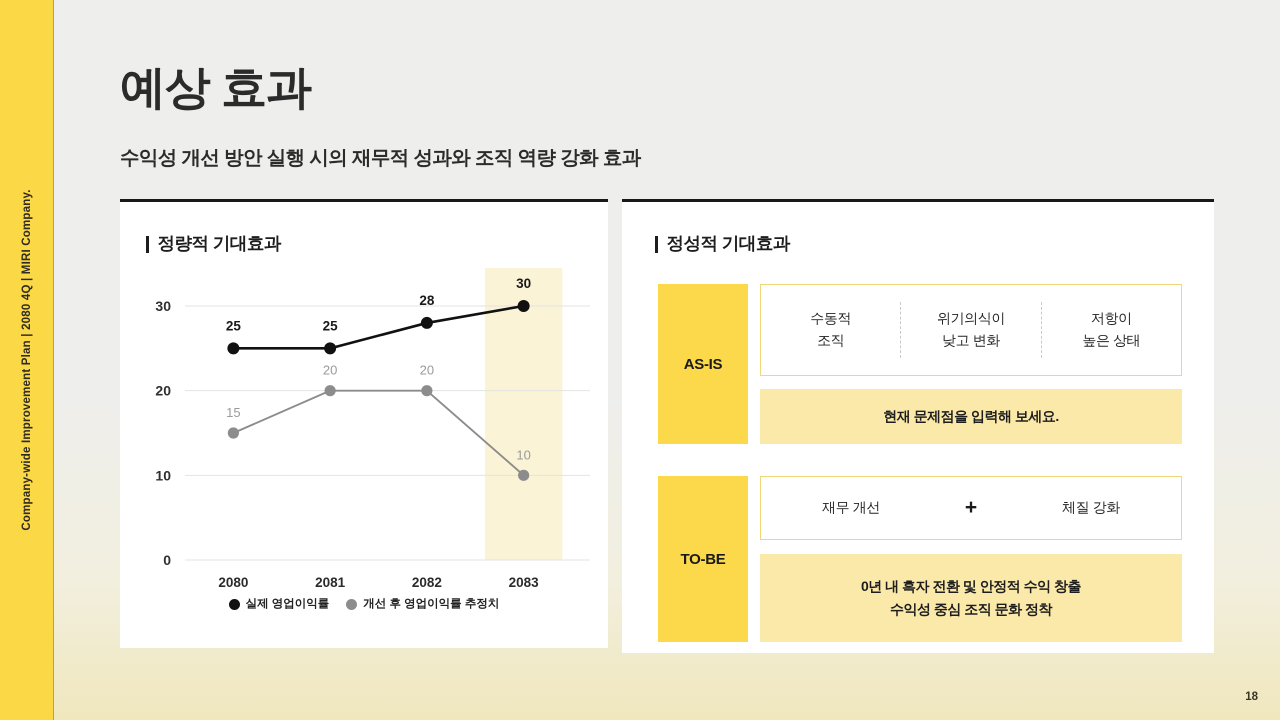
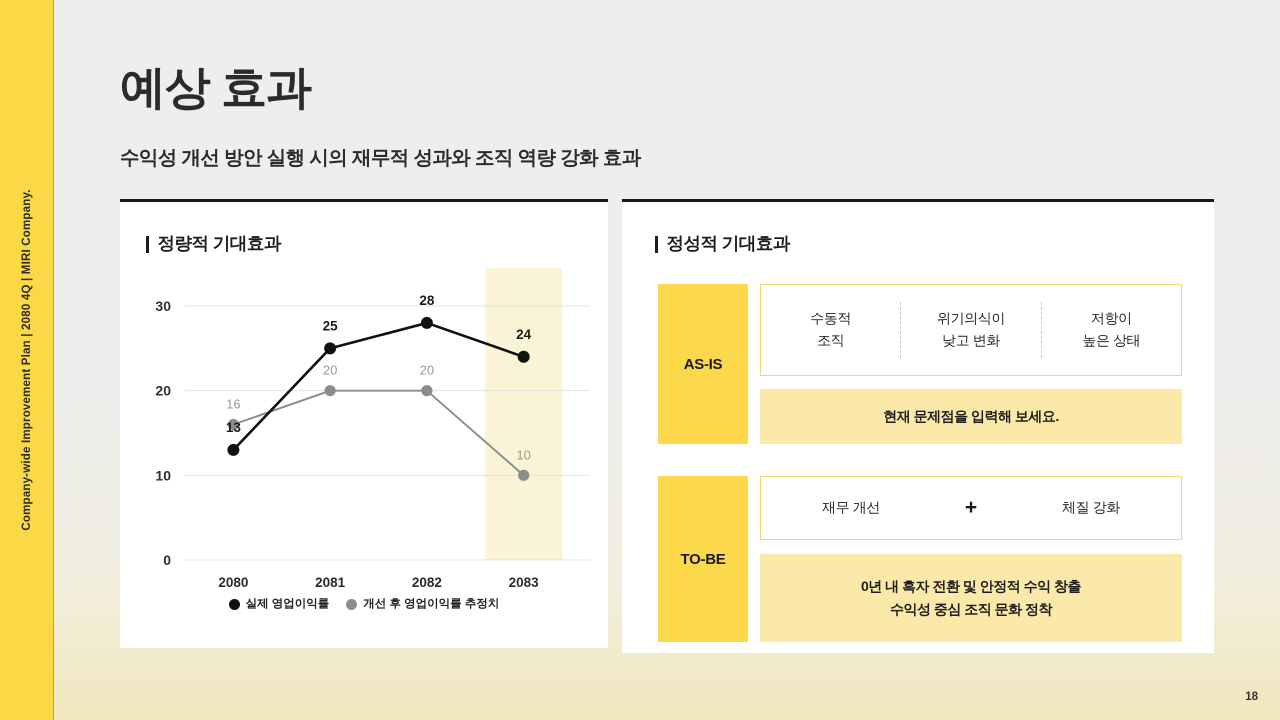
실제 영업이익률/2080: 25 -> 13
개선 후 영업이익률 추정치/2080: 15 -> 16
실제 영업이익률/2083: 30 -> 24
